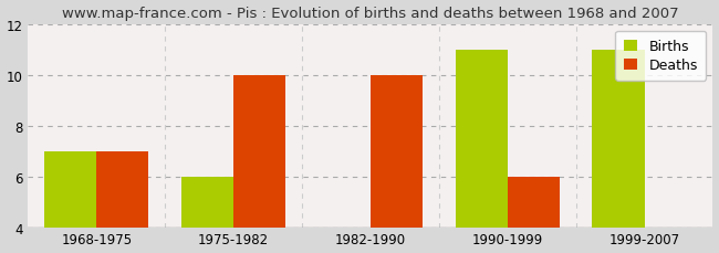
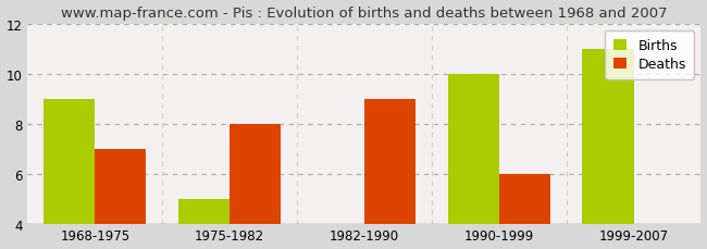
Births/1968-1975: 7 -> 9
Births/1975-1982: 6 -> 5
Deaths/1975-1982: 10 -> 8
Deaths/1982-1990: 10 -> 9
Births/1990-1999: 11 -> 10
